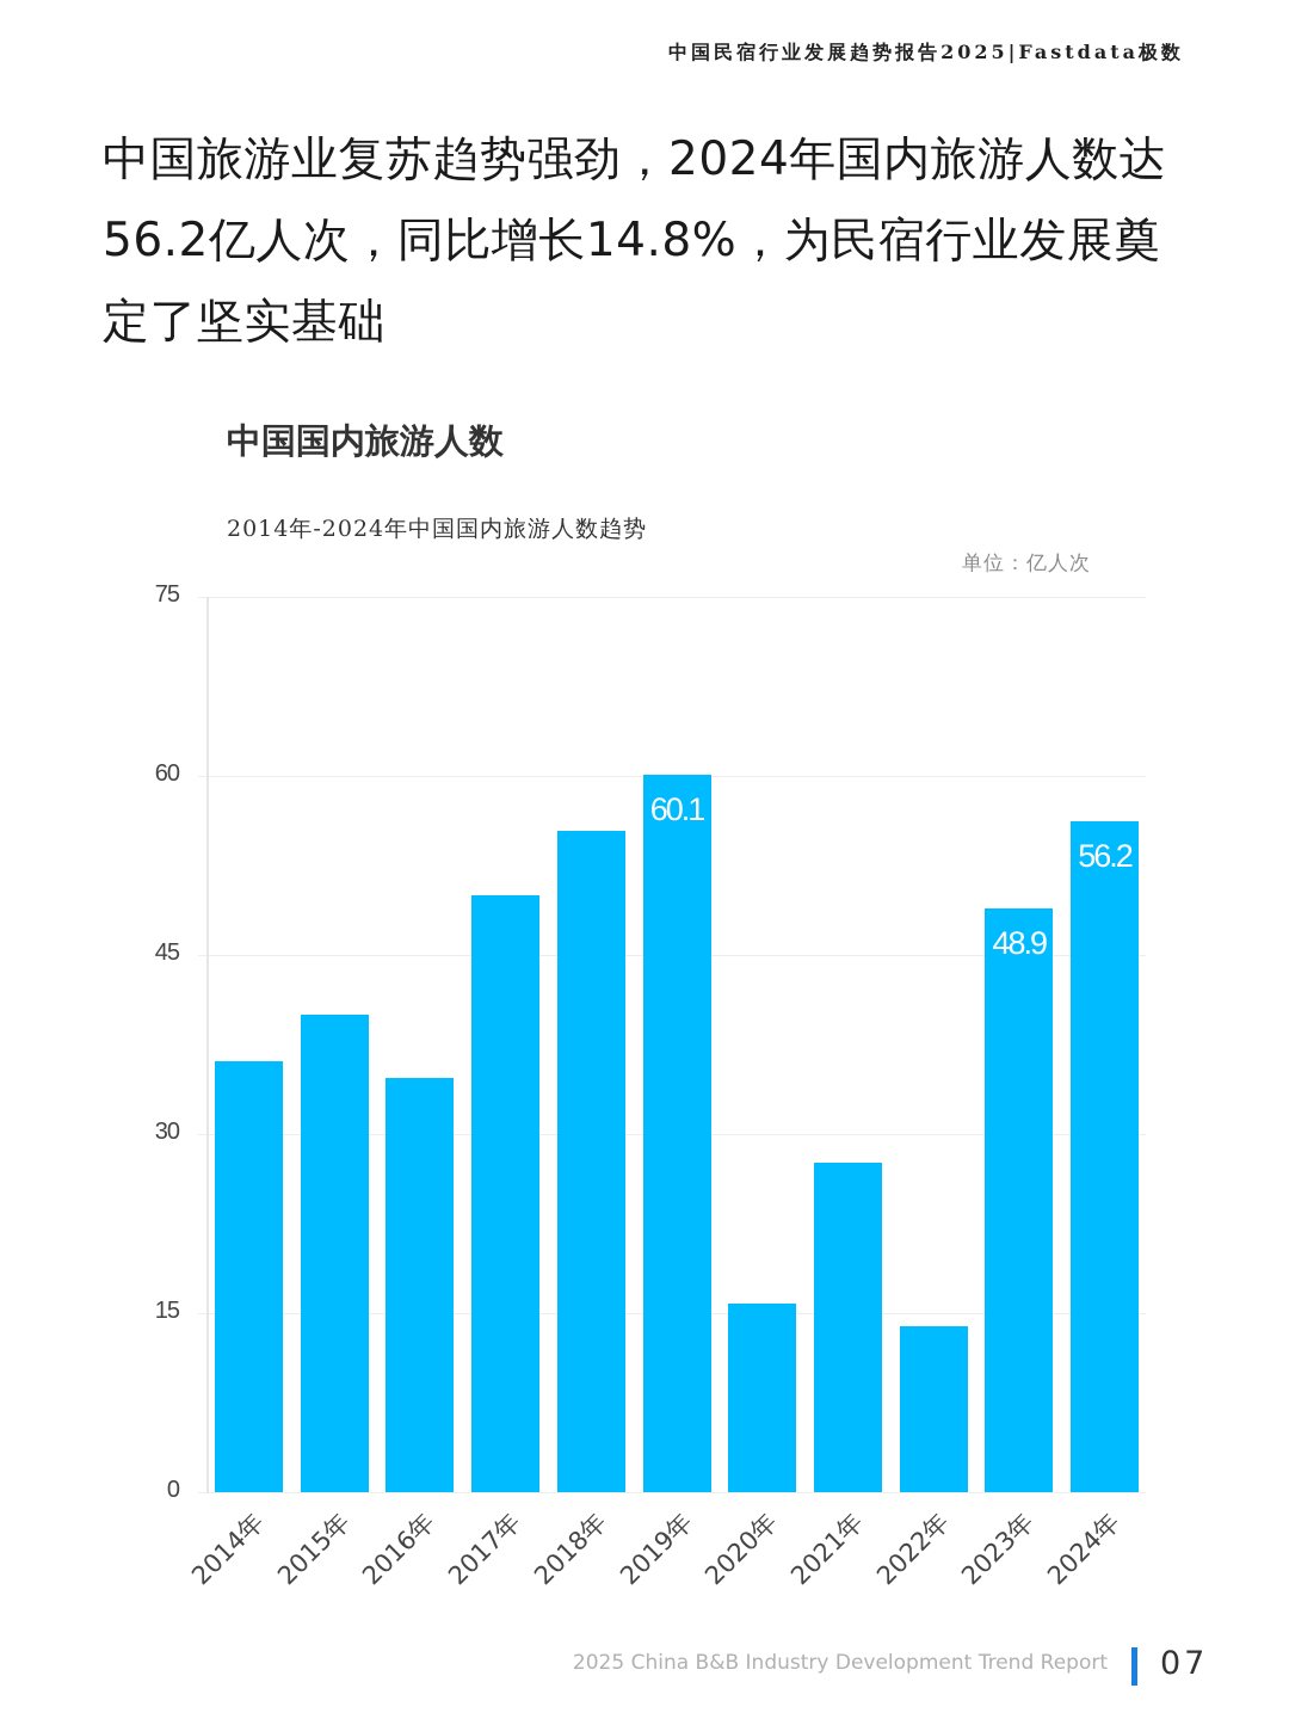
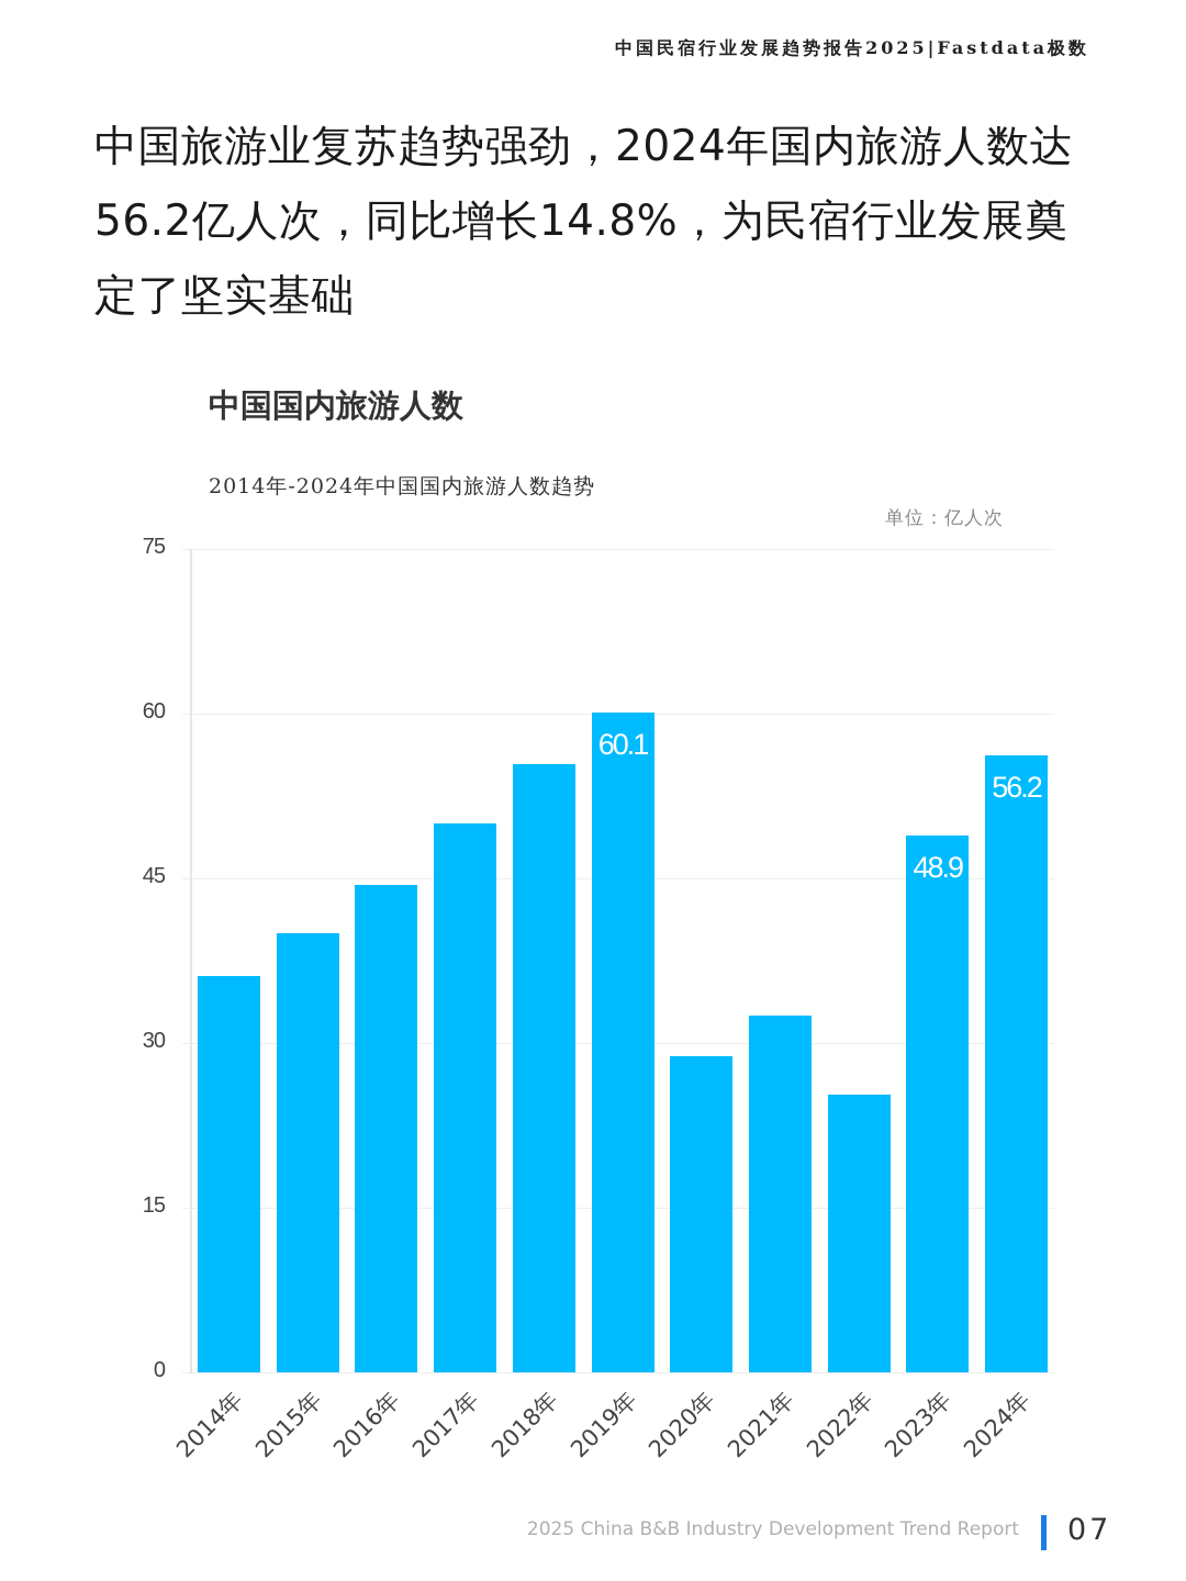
2016年: 34.7 -> 44.4
2020年: 15.8 -> 28.8
2021年: 27.6 -> 32.5
2022年: 13.9 -> 25.3
